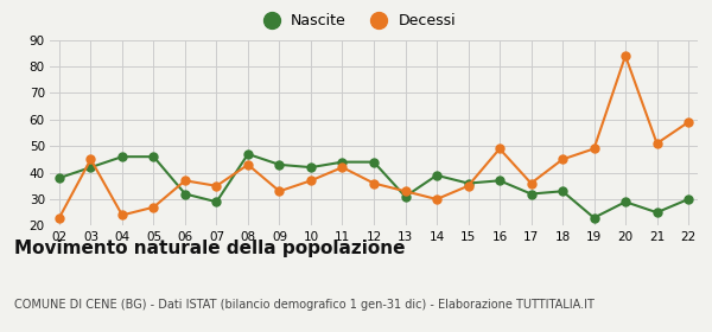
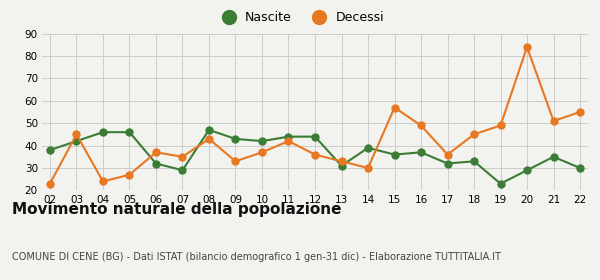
Decessi/15: 35 -> 57
Nascite/21: 25 -> 35
Decessi/22: 59 -> 55
